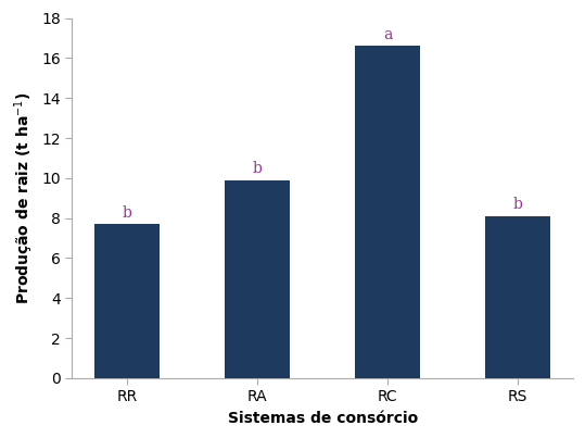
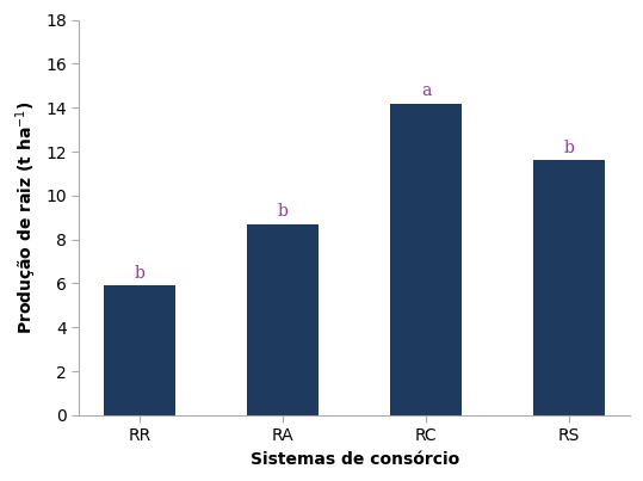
RR: 7.7 -> 5.9
RA: 9.9 -> 8.7
RC: 16.6 -> 14.2
RS: 8.1 -> 11.6
